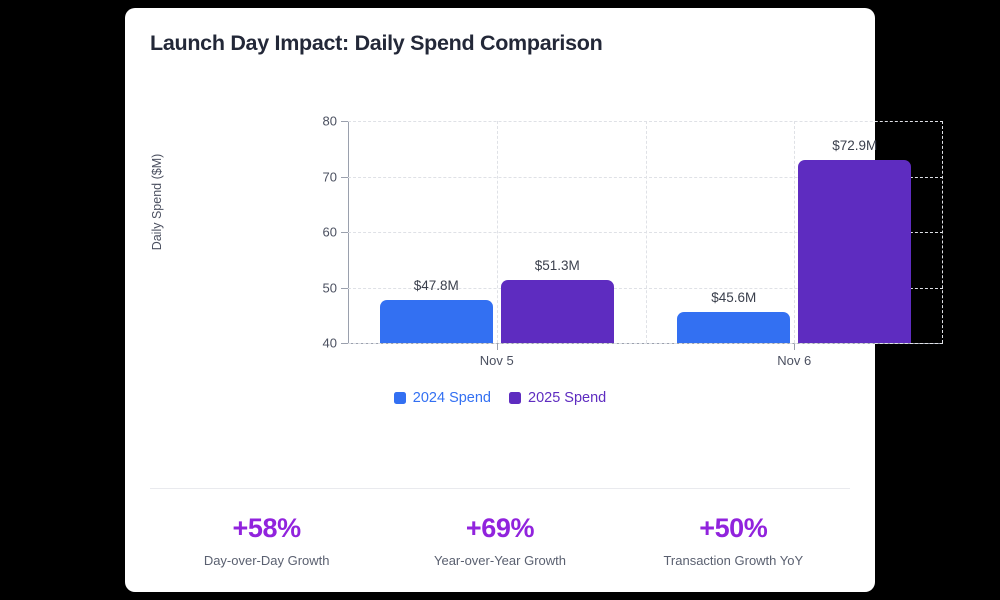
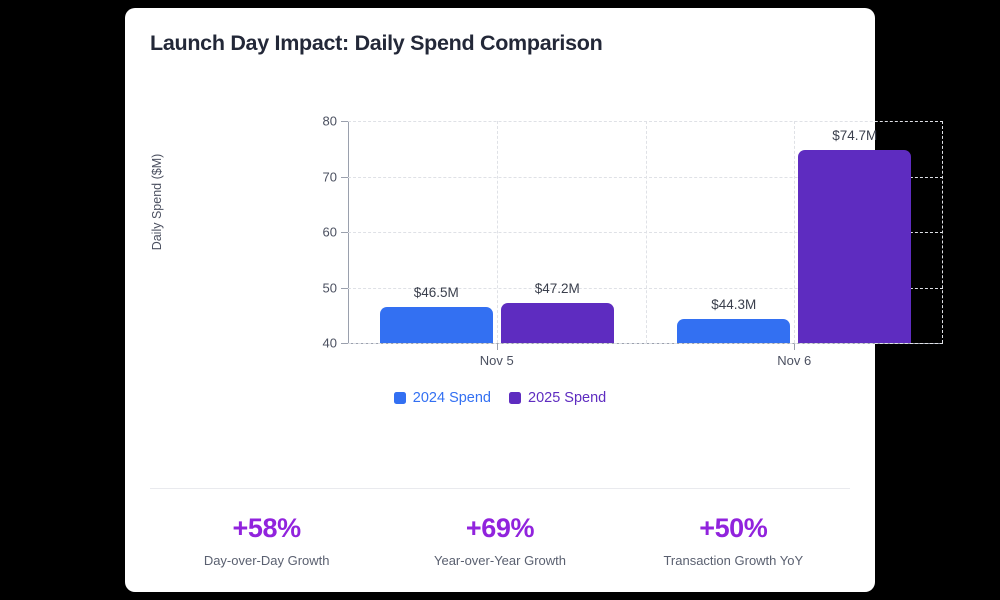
2024 Spend/Nov 5: $47.8M -> $46.5M
2025 Spend/Nov 5: $51.3M -> $47.2M
2024 Spend/Nov 6: $45.6M -> $44.3M
2025 Spend/Nov 6: $72.9M -> $74.7M
